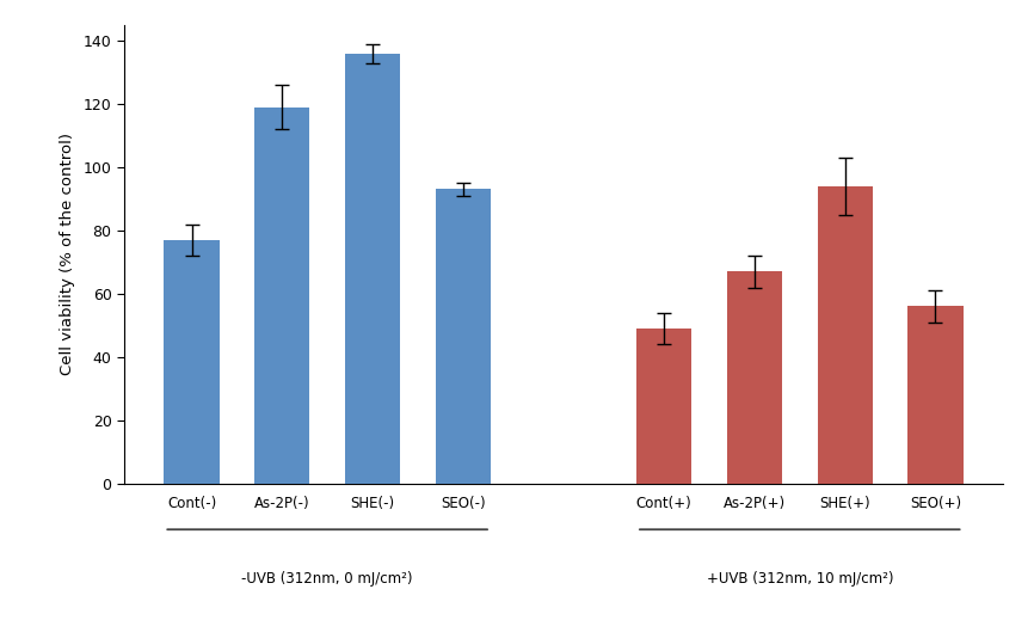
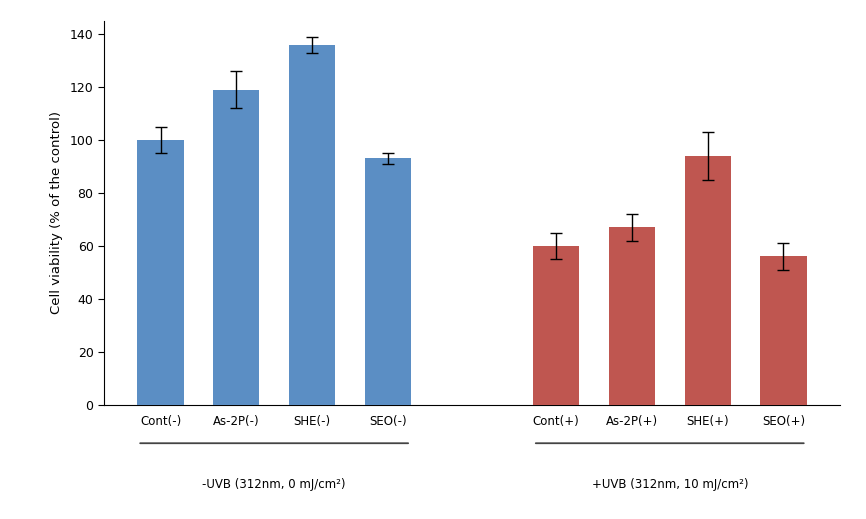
Cont(-): 77 -> 100
Cont(+): 49 -> 60
